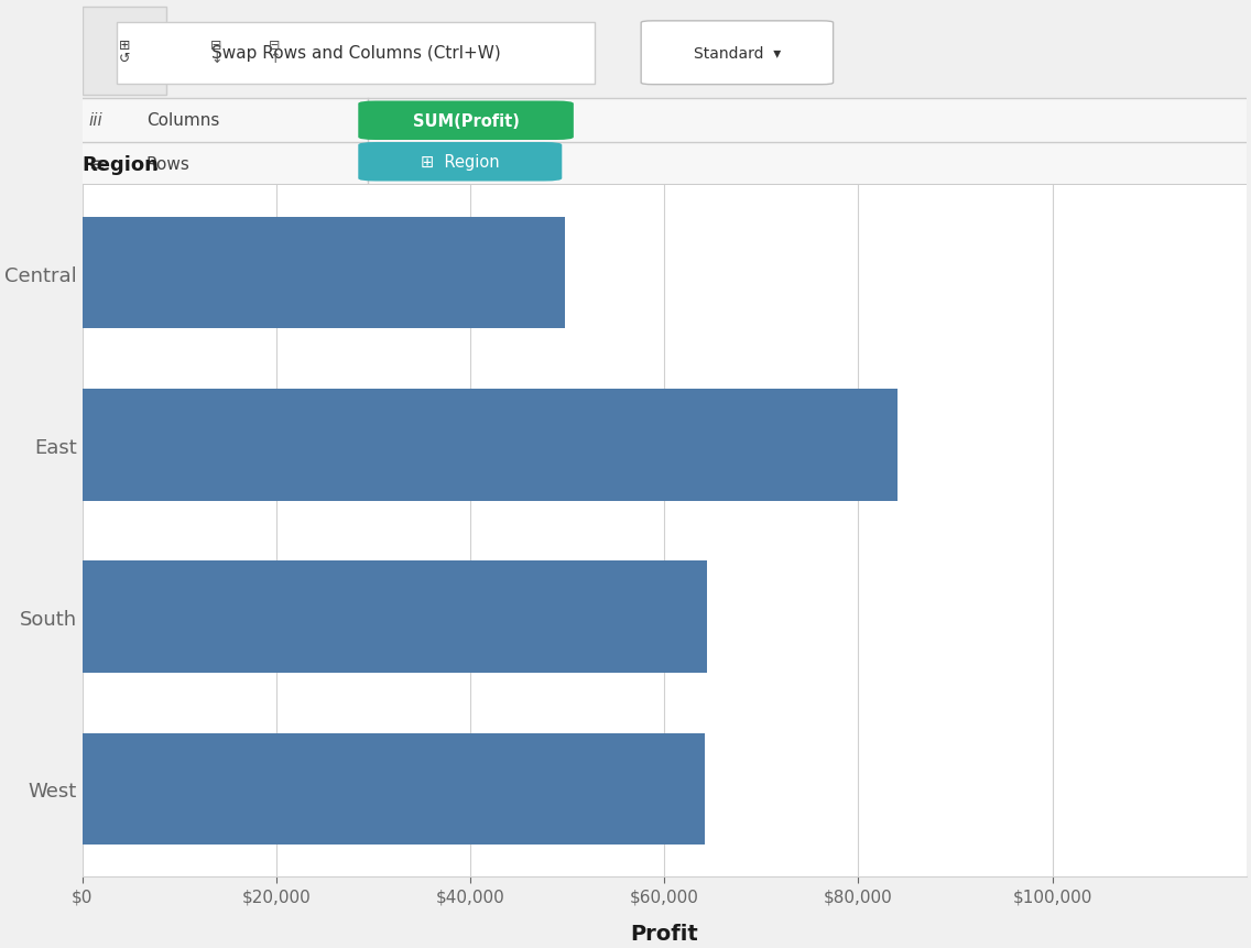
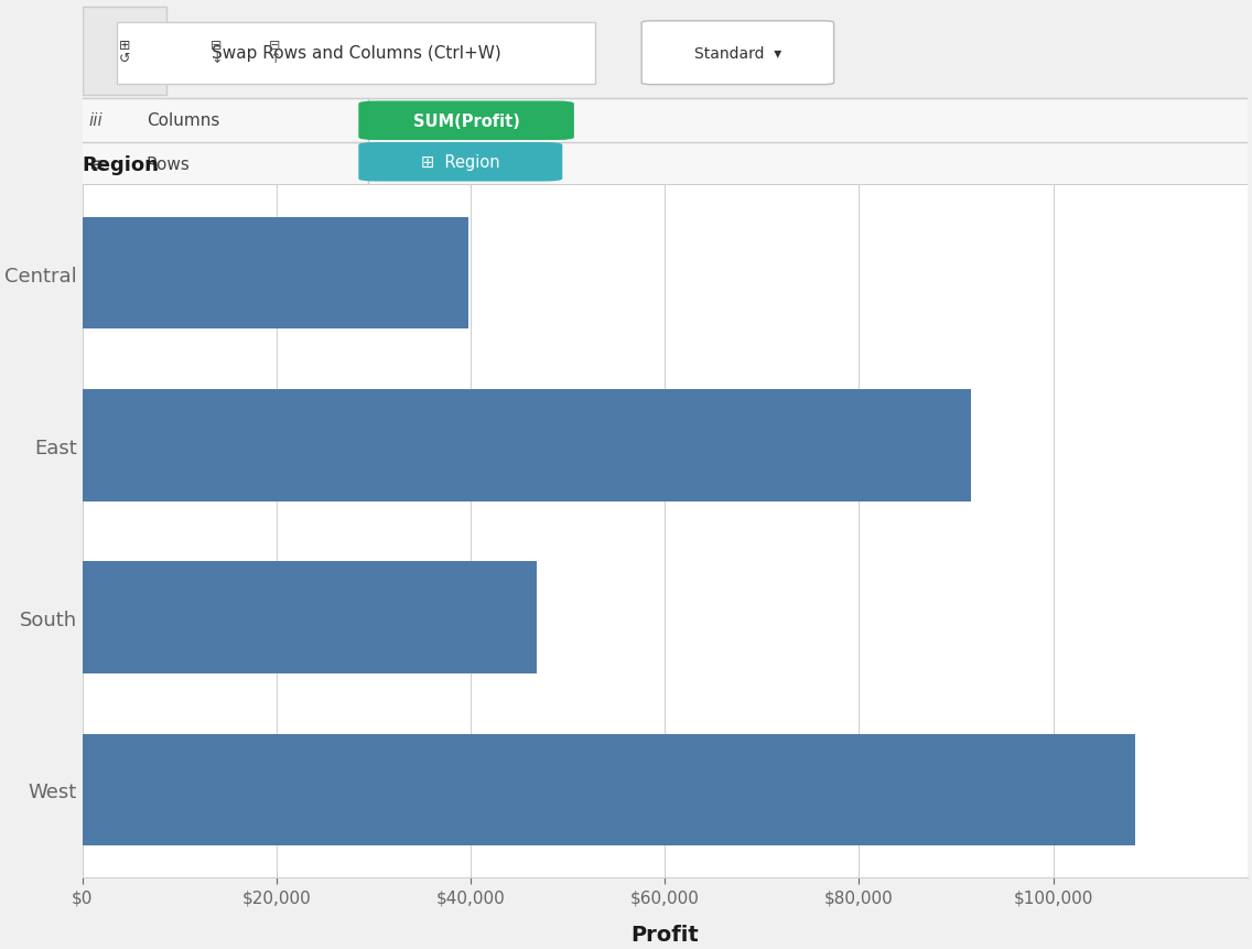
Central: $49,800 -> $39,700
East: $84,000 -> $91,500
South: $64,400 -> $46,700
West: $64,200 -> $108,400
